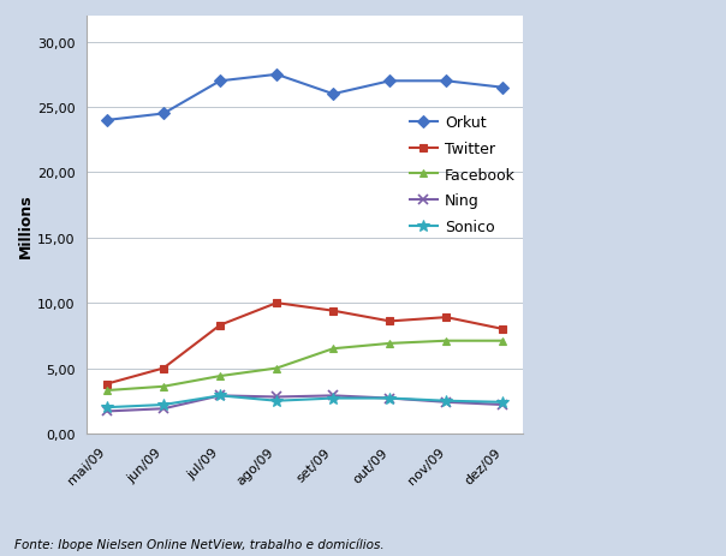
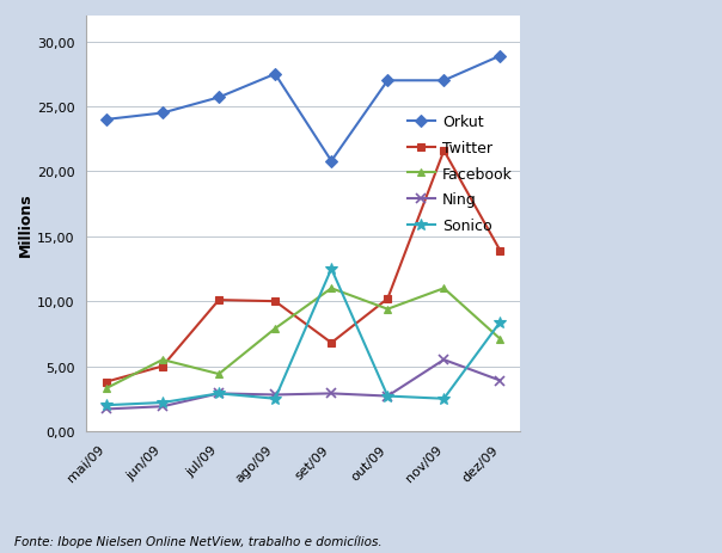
Facebook/jun/09: 3,6 -> 5,5
Orkut/jul/09: 27,0 -> 25,7
Twitter/jul/09: 8,3 -> 10,1
Facebook/ago/09: 5,0 -> 7,9
Orkut/set/09: 26,0 -> 20,8
Twitter/set/09: 9,4 -> 6,8
Facebook/set/09: 6,5 -> 11,0
Sonico/set/09: 2,7 -> 12,5
Twitter/out/09: 8,6 -> 10,2
Facebook/out/09: 6,9 -> 9,4
Twitter/nov/09: 8,9 -> 21,6
Facebook/nov/09: 7,1 -> 11,0
Ning/nov/09: 2,4 -> 5,5
Orkut/dez/09: 26,5 -> 28,9
Twitter/dez/09: 8,0 -> 13,9
Ning/dez/09: 2,2 -> 3,9
Sonico/dez/09: 2,4 -> 8,4
